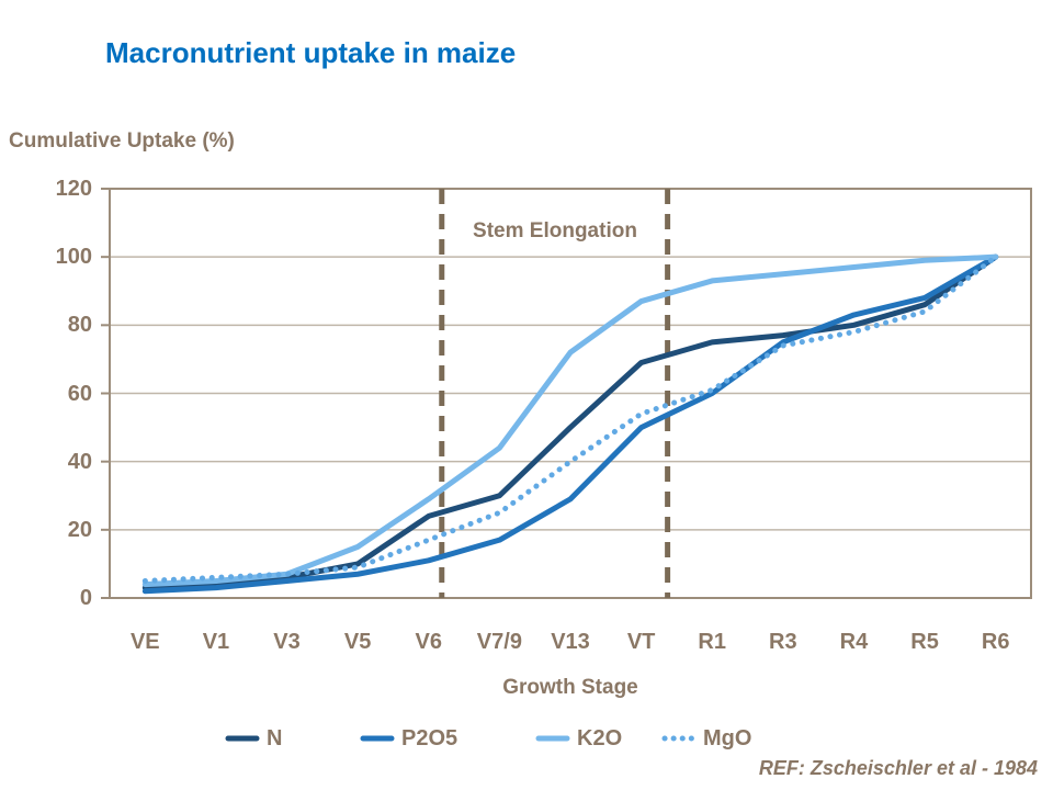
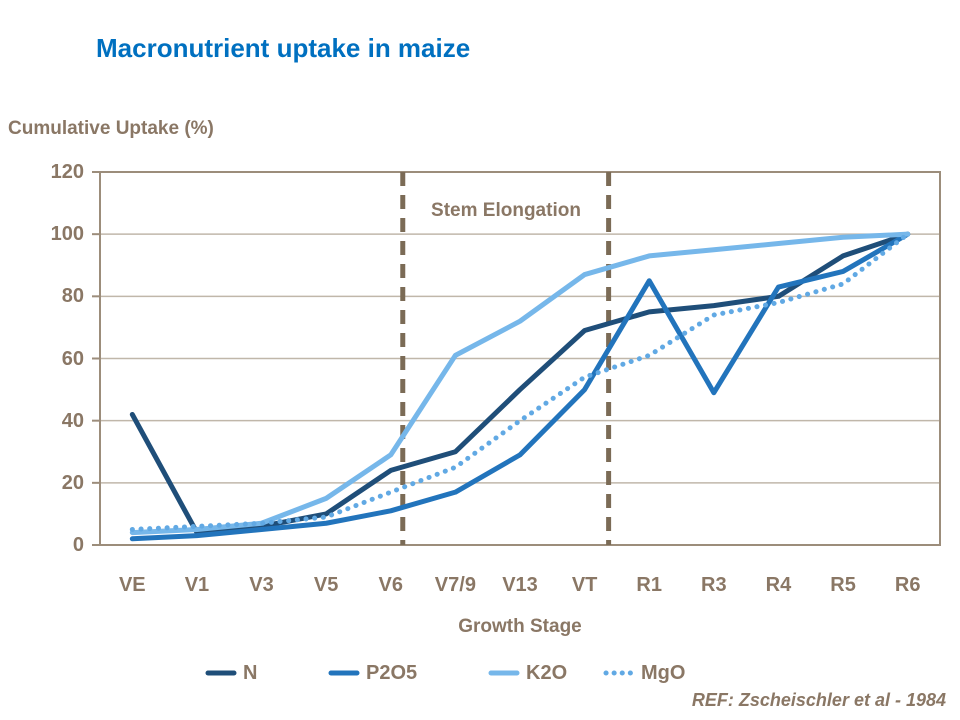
N/VE: 3 -> 42
K2O/V7/9: 44 -> 61
P2O5/R1: 60 -> 85
P2O5/R3: 75 -> 49
N/R5: 86 -> 93
